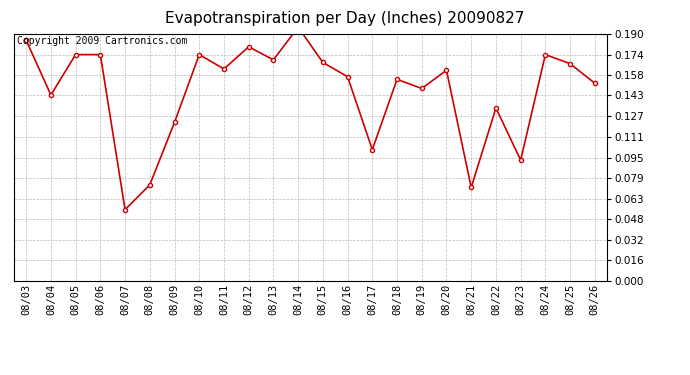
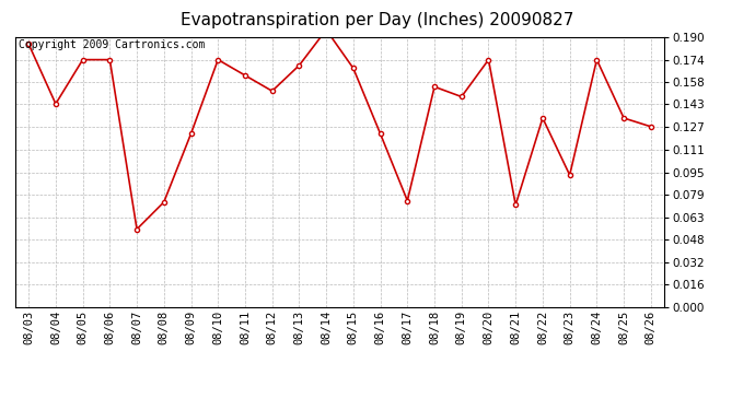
08/12: 0.180 -> 0.152
08/16: 0.157 -> 0.122
08/17: 0.101 -> 0.075
08/20: 0.162 -> 0.174
08/25: 0.167 -> 0.133
08/26: 0.152 -> 0.127
